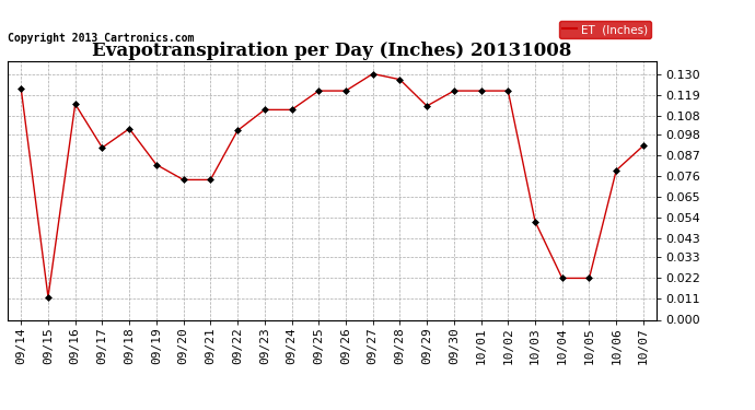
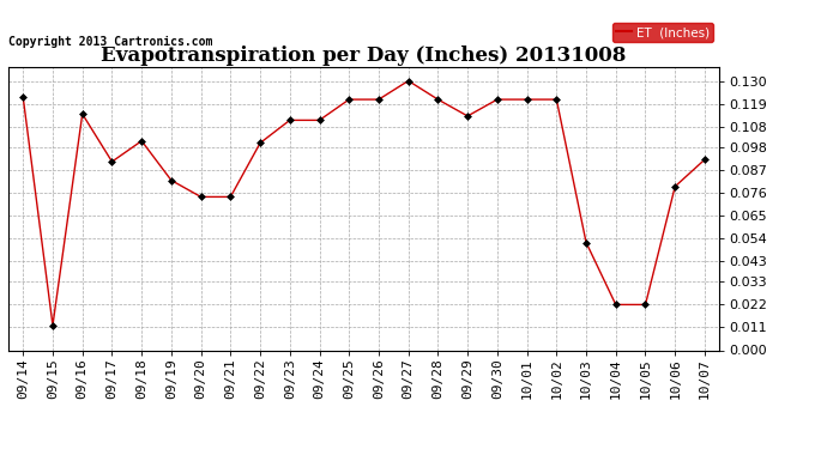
09/28: 0.127 -> 0.121
